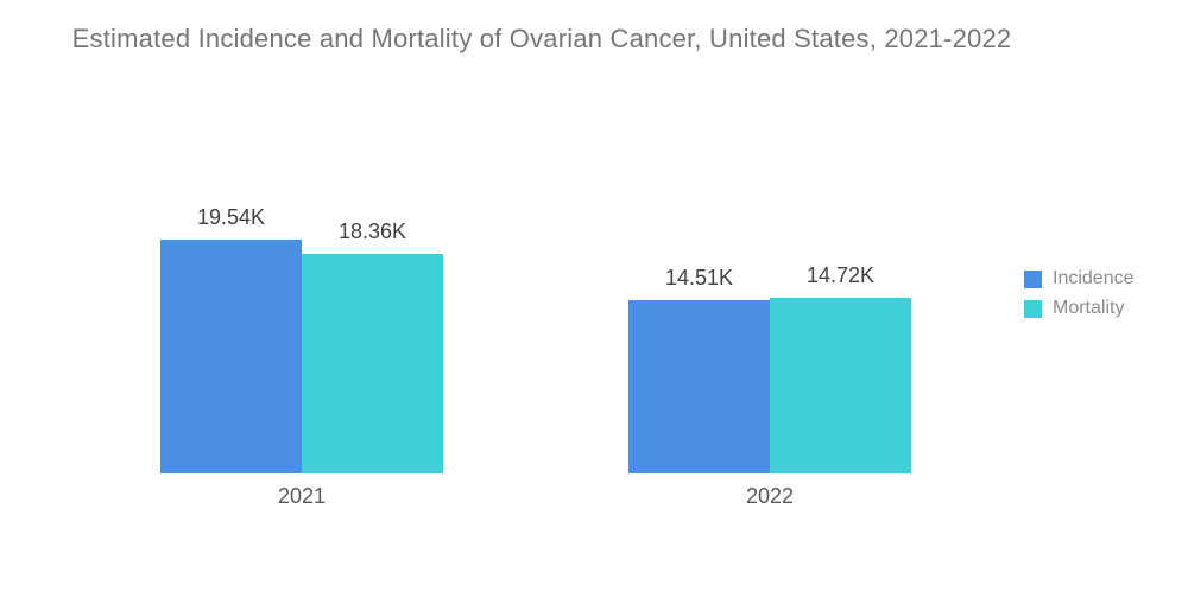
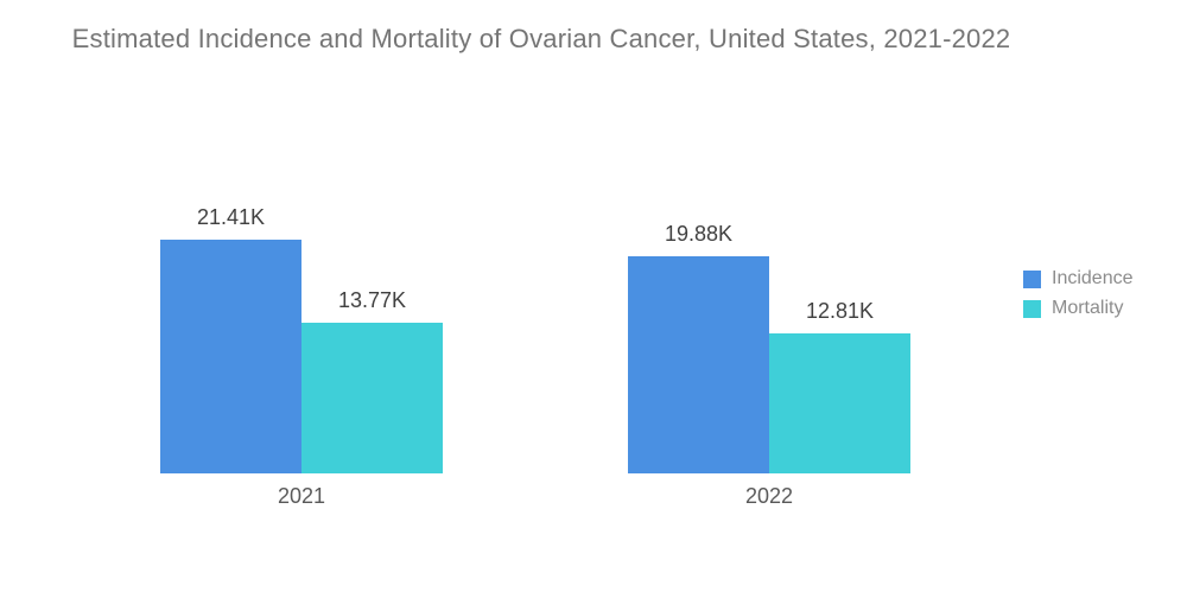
Incidence/2021: 19.54K -> 21.41K
Mortality/2021: 18.36K -> 13.77K
Incidence/2022: 14.51K -> 19.88K
Mortality/2022: 14.72K -> 12.81K
